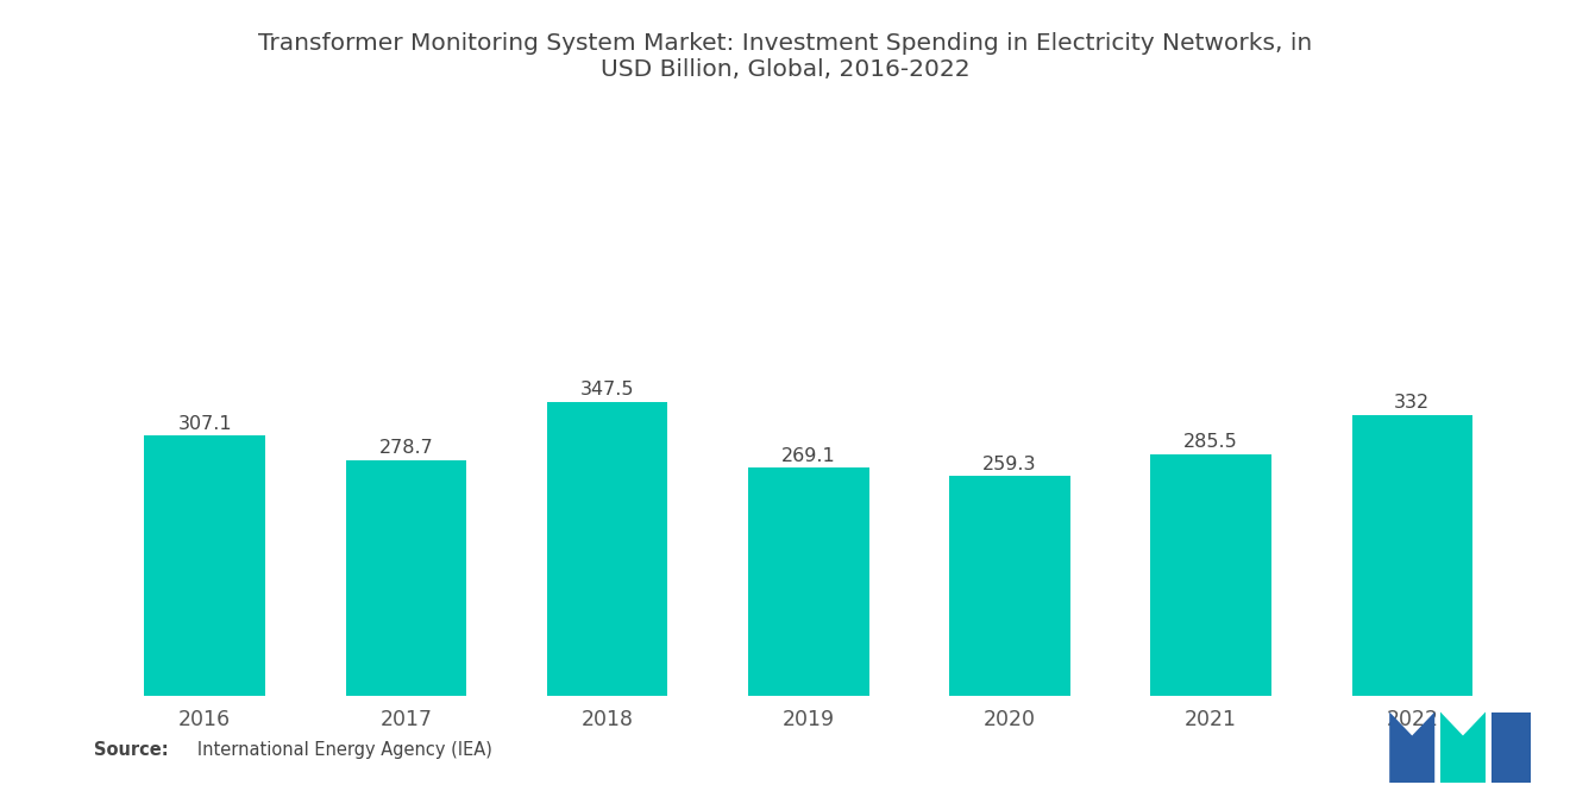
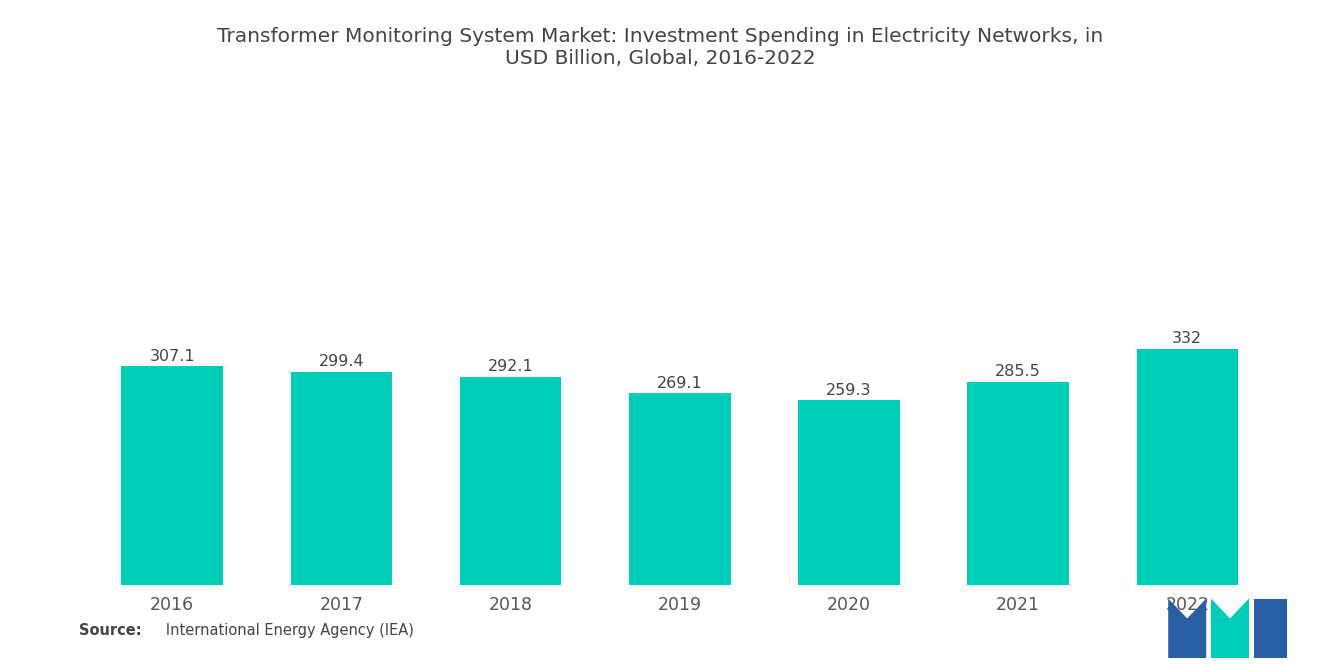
2017: 278.7 -> 299.4
2018: 347.5 -> 292.1
